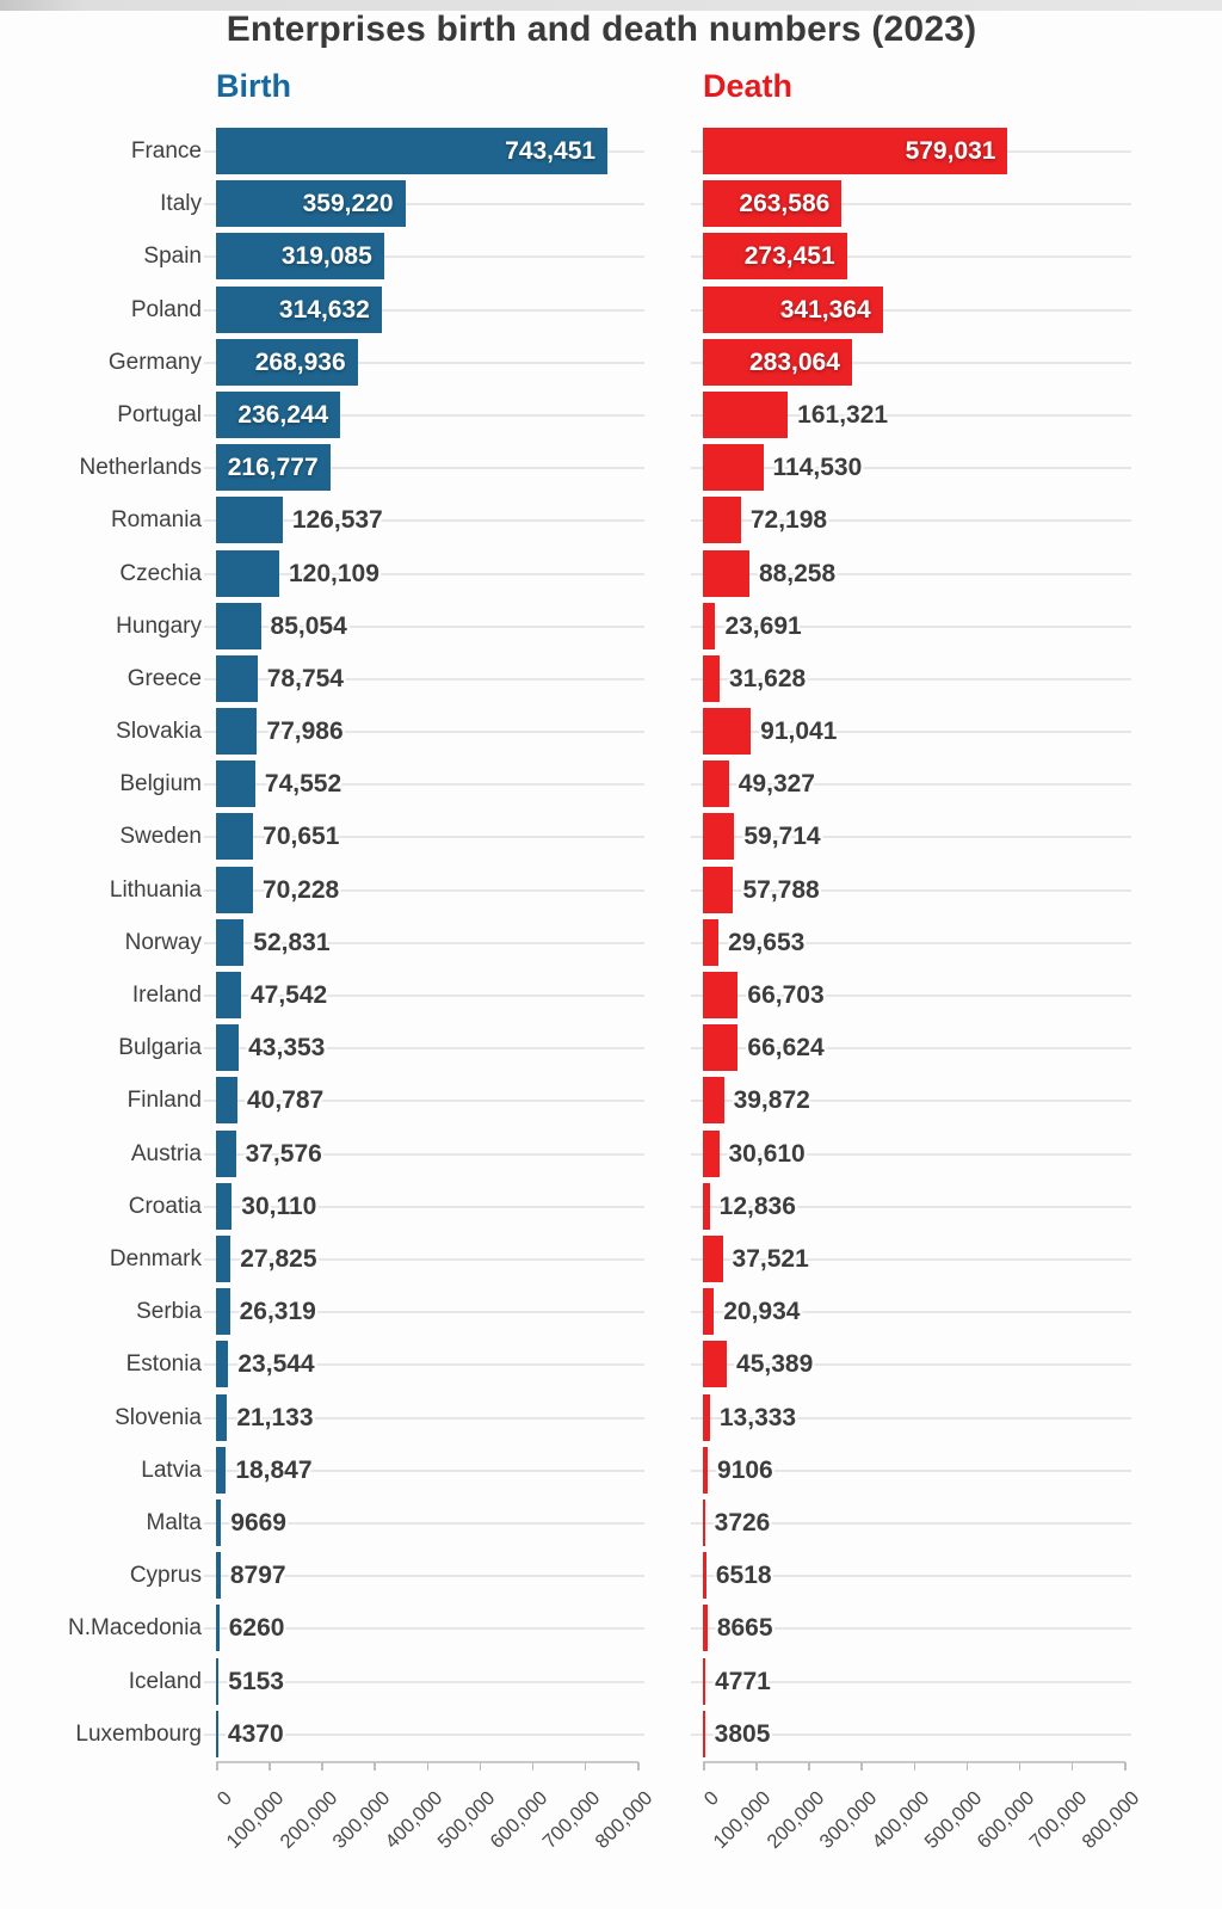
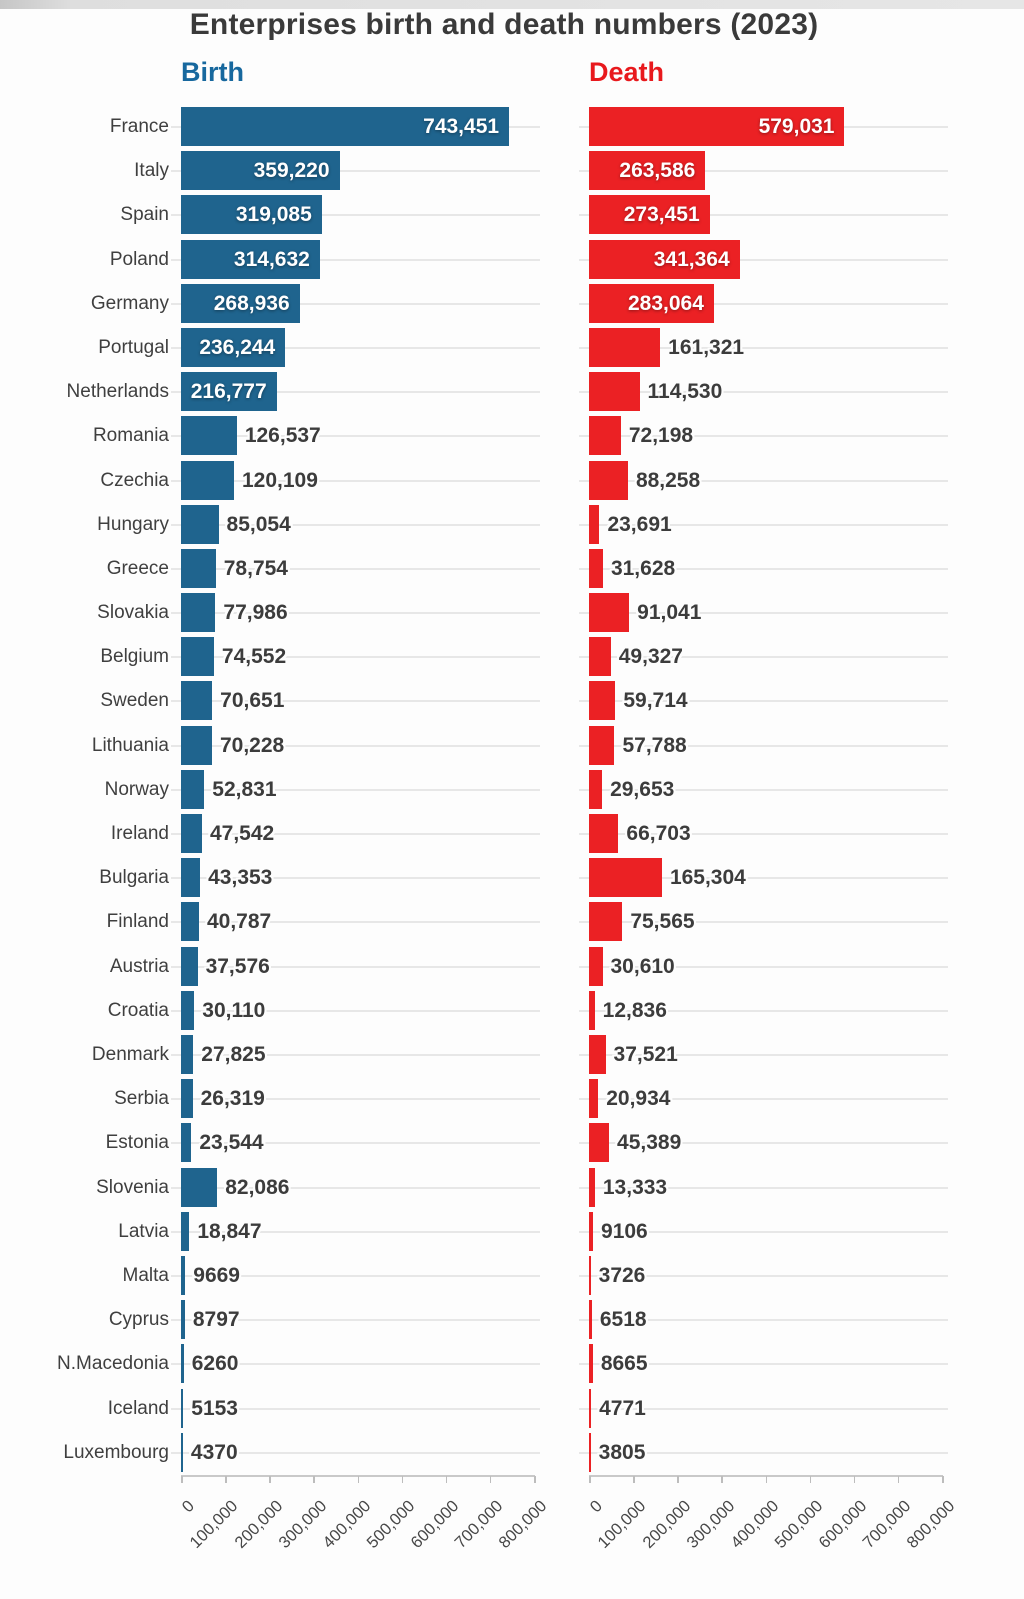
Death/Bulgaria: 66,624 -> 165,304
Death/Finland: 39,872 -> 75,565
Birth/Slovenia: 21,133 -> 82,086
